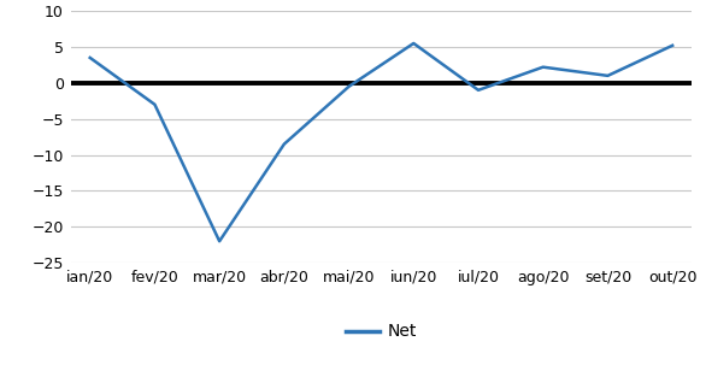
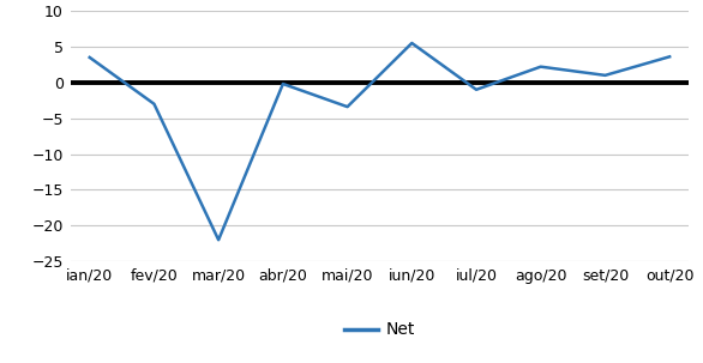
abr/20: -8.5 -> -0.2
mai/20: -0.5 -> -3.4
out/20: 5.2 -> 3.6
